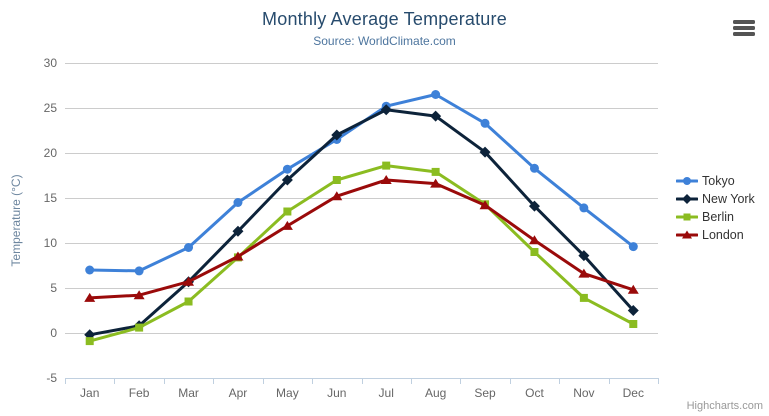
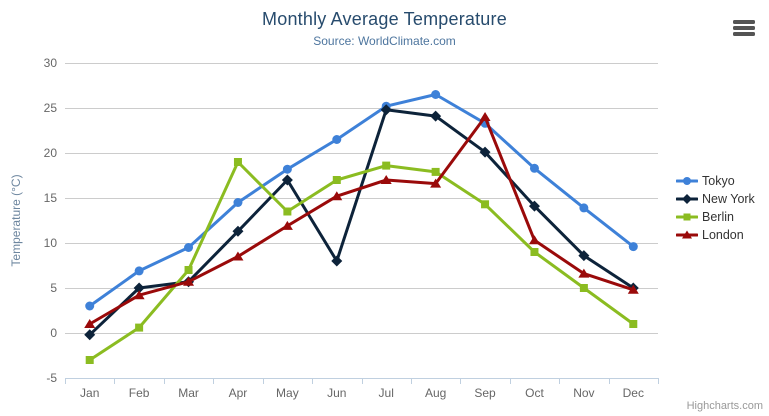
Tokyo/Jan: 7 -> 3
Berlin/Jan: -1 -> -3
London/Jan: 4 -> 1
New York/Feb: 1 -> 5
Berlin/Mar: 4 -> 7
Berlin/Apr: 8 -> 19
New York/Jun: 22 -> 8
London/Sep: 14 -> 24
Berlin/Nov: 4 -> 5
New York/Dec: 2 -> 5
